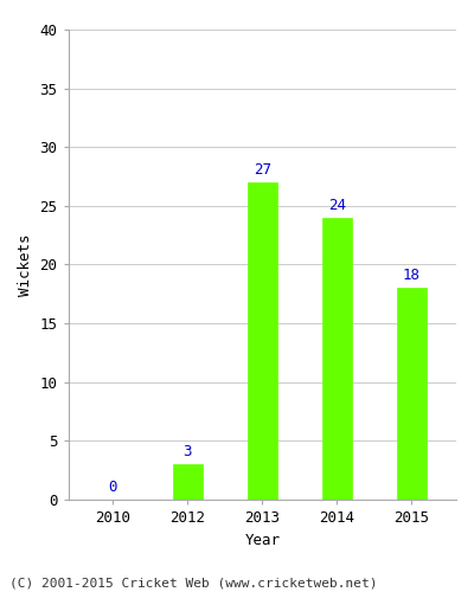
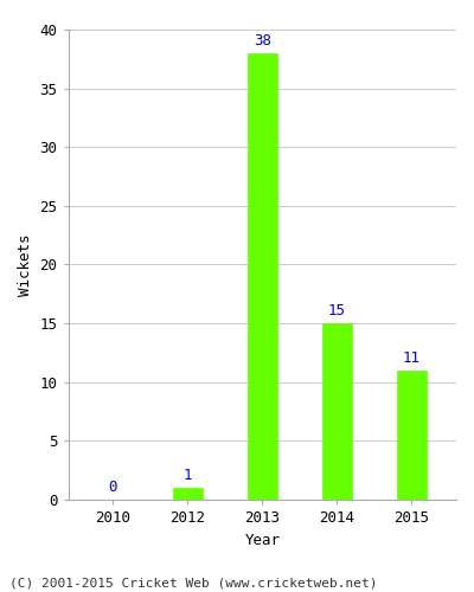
2012: 3 -> 1
2013: 27 -> 38
2014: 24 -> 15
2015: 18 -> 11
